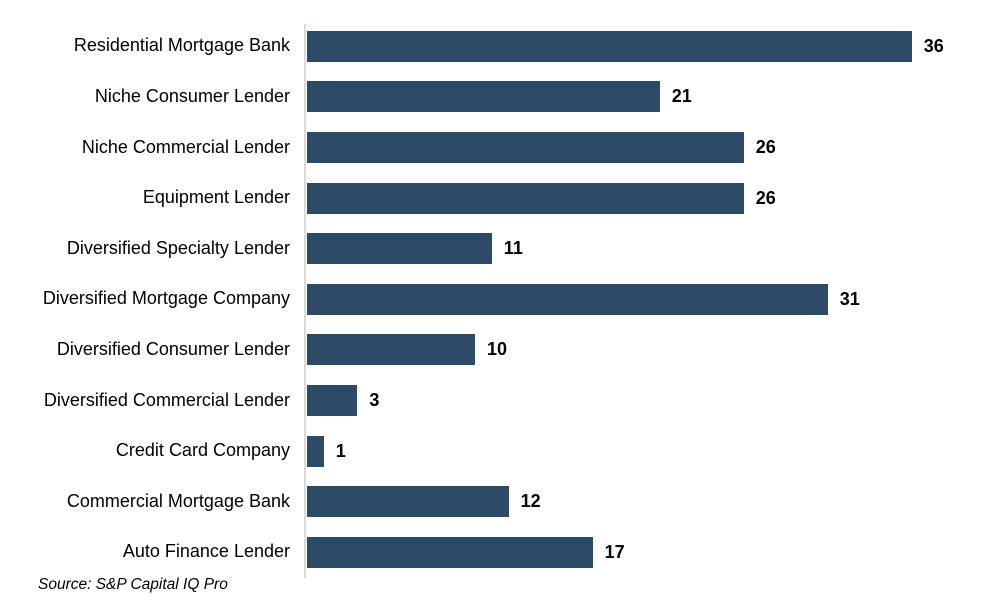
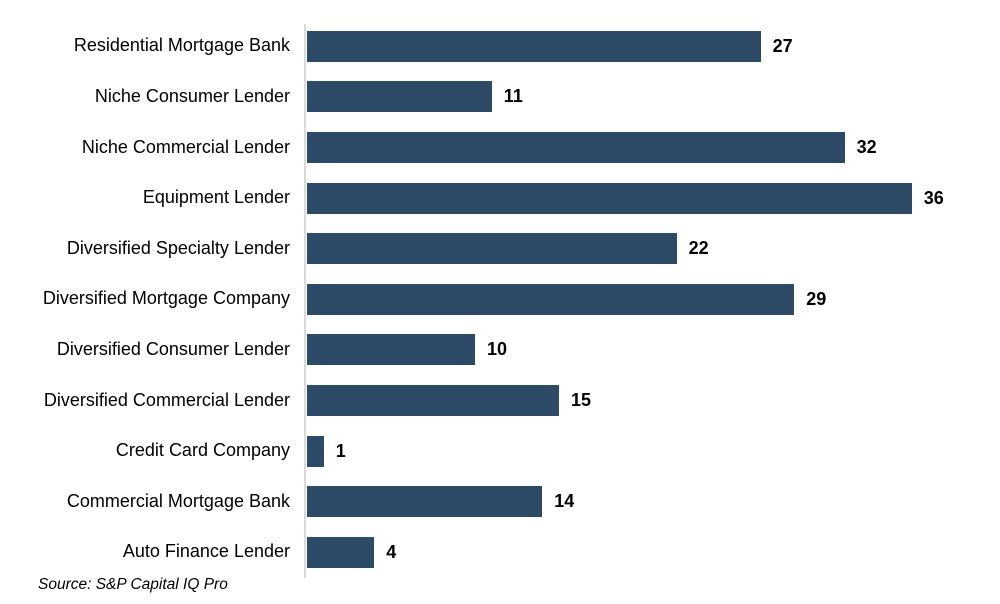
Residential Mortgage Bank: 36 -> 27
Niche Consumer Lender: 21 -> 11
Niche Commercial Lender: 26 -> 32
Equipment Lender: 26 -> 36
Diversified Specialty Lender: 11 -> 22
Diversified Mortgage Company: 31 -> 29
Diversified Commercial Lender: 3 -> 15
Commercial Mortgage Bank: 12 -> 14
Auto Finance Lender: 17 -> 4
